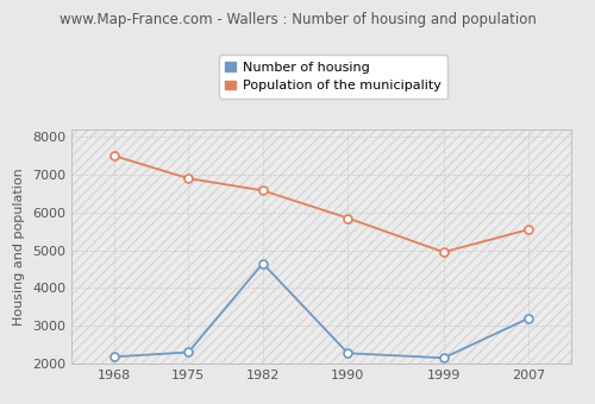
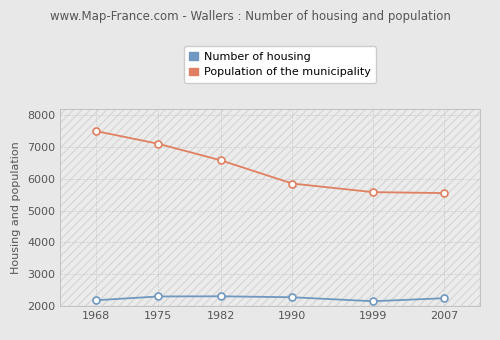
Population of the municipality/1975: 6900 -> 7100
Number of housing/1982: 4650 -> 2300
Population of the municipality/1999: 4950 -> 5580
Number of housing/2007: 3200 -> 2240
